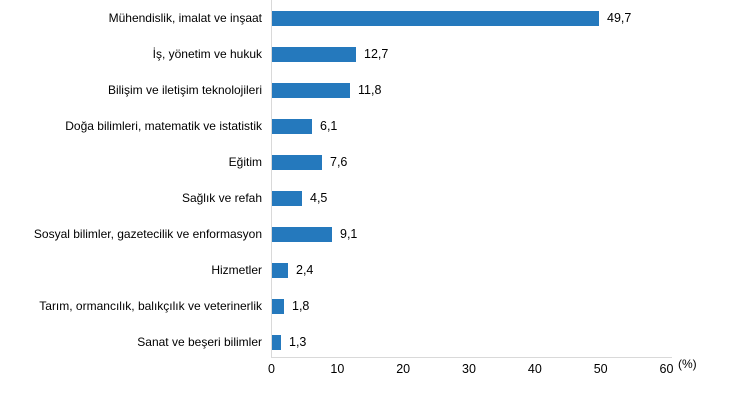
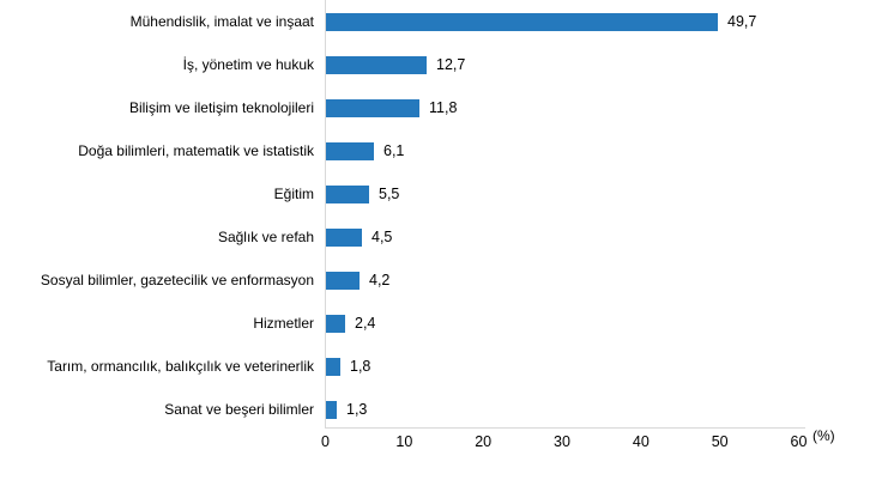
Eğitim: 7,6 -> 5,5
Sosyal bilimler, gazetecilik ve enformasyon: 9,1 -> 4,2
